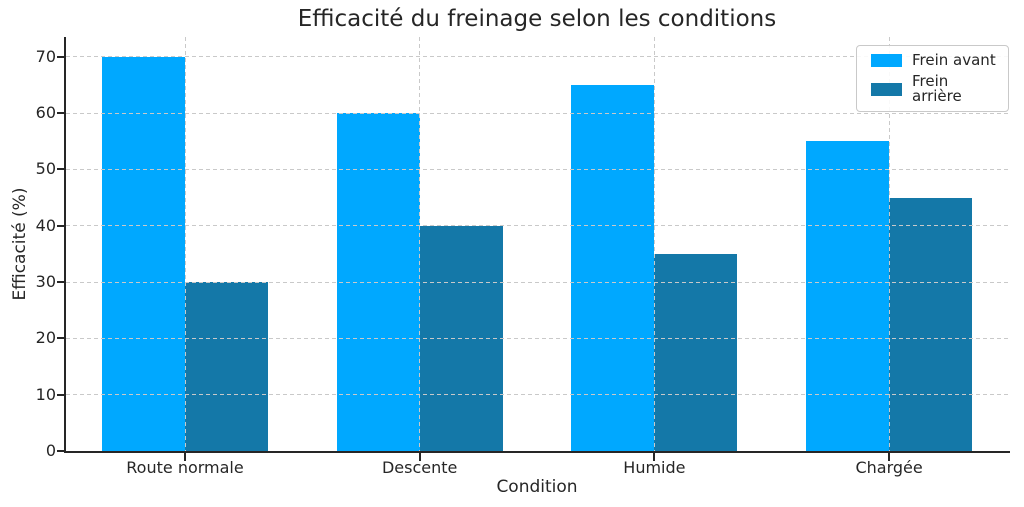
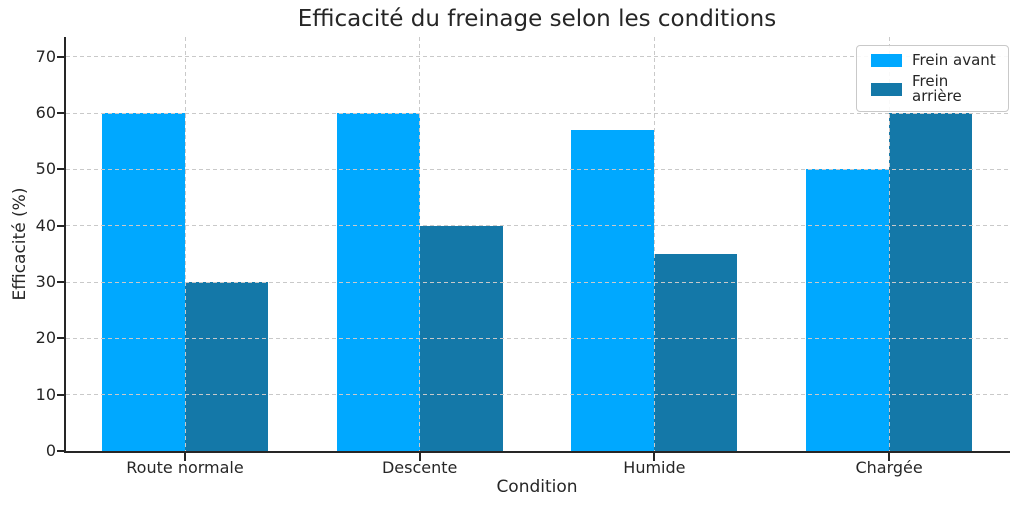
Frein avant/Route normale: 70 -> 60
Frein avant/Humide: 65 -> 57
Frein avant/Chargée: 55 -> 50
Frein arrière/Chargée: 45 -> 60
